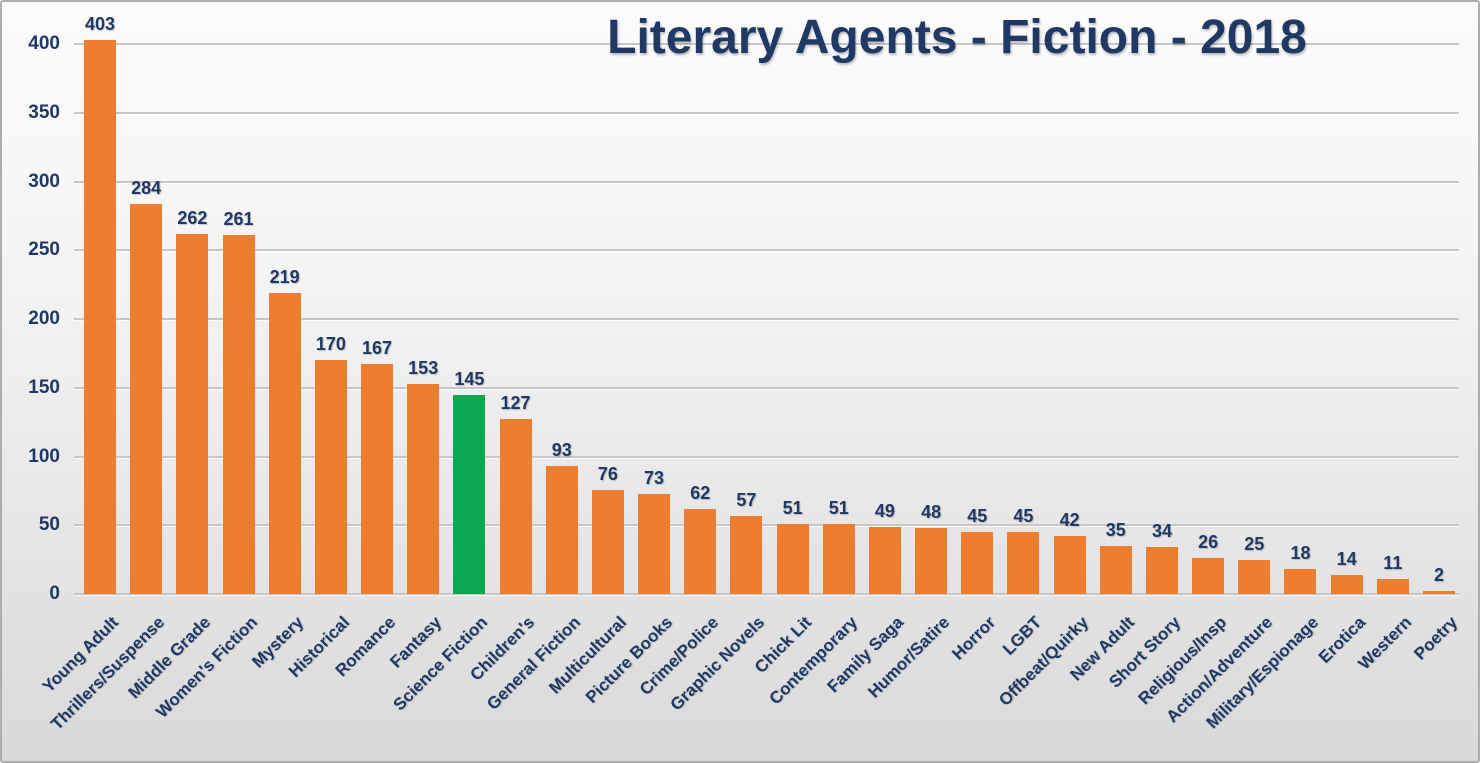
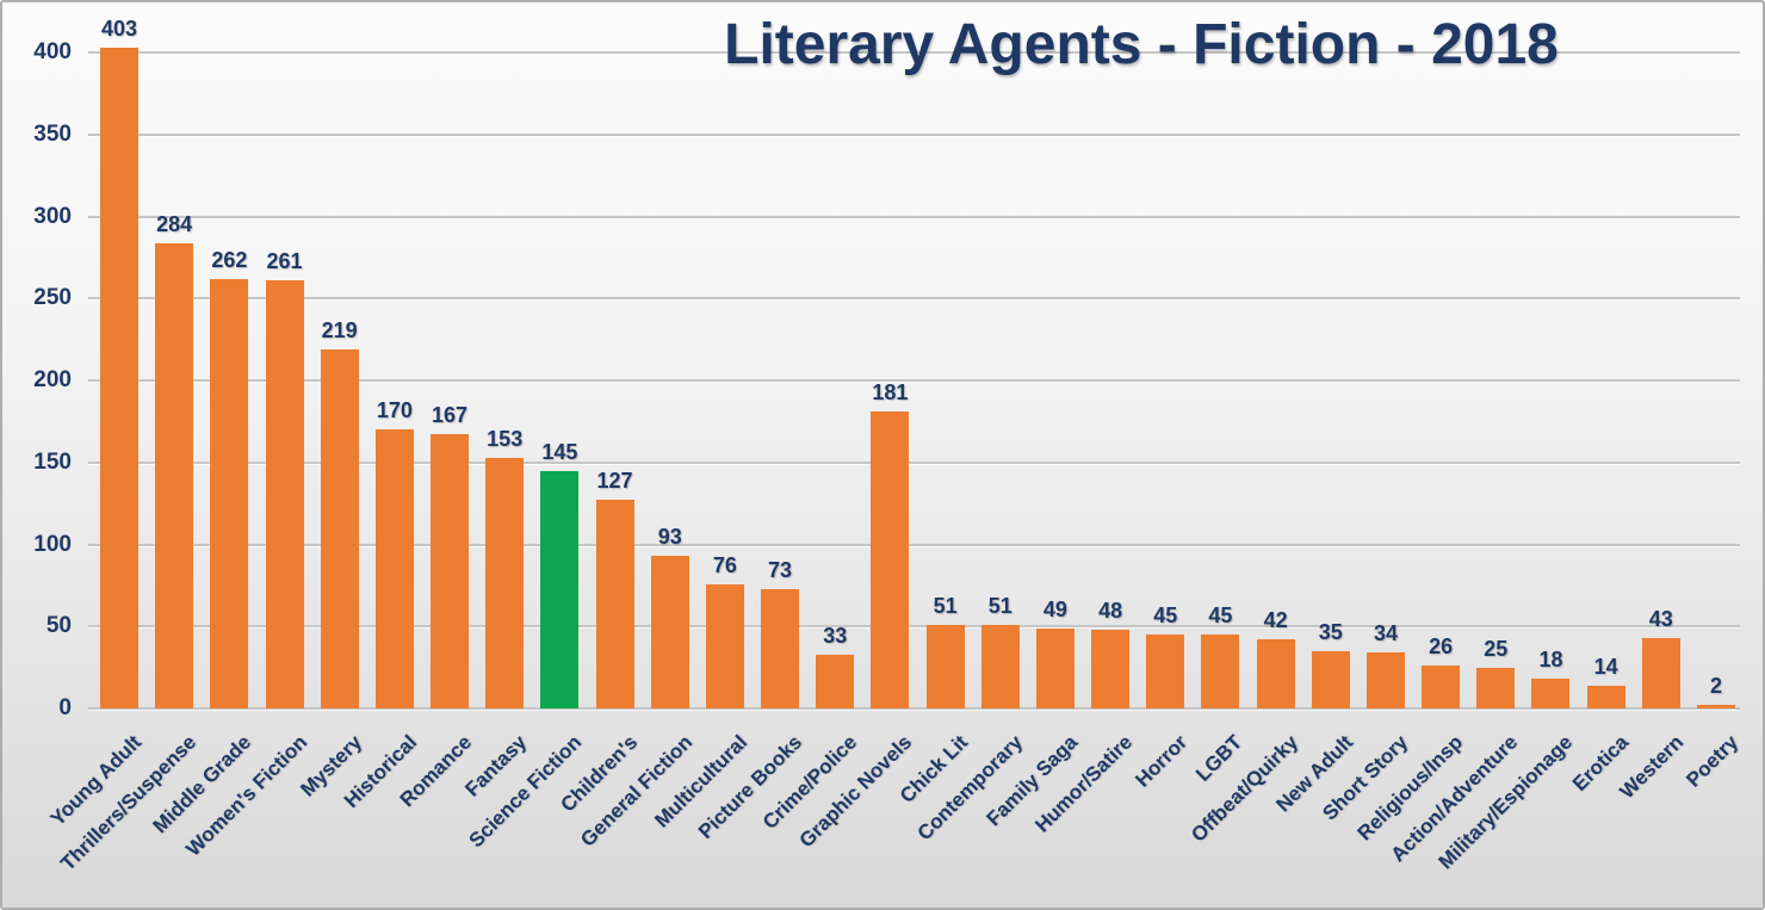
Crime/Police: 62 -> 33
Graphic Novels: 57 -> 181
Western: 11 -> 43
